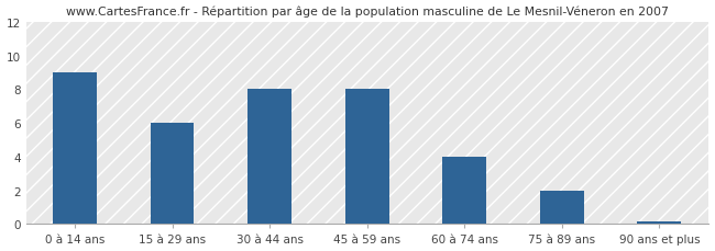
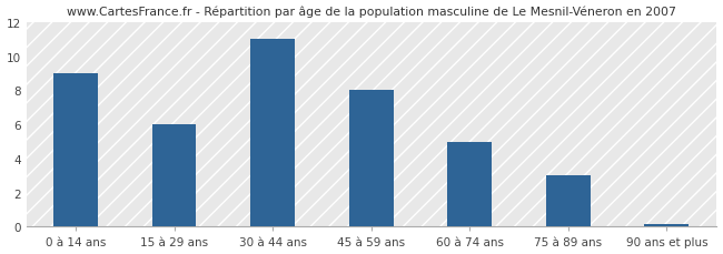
30 à 44 ans: 8.0 -> 11.0
60 à 74 ans: 4.0 -> 5.0
75 à 89 ans: 2.0 -> 3.0
